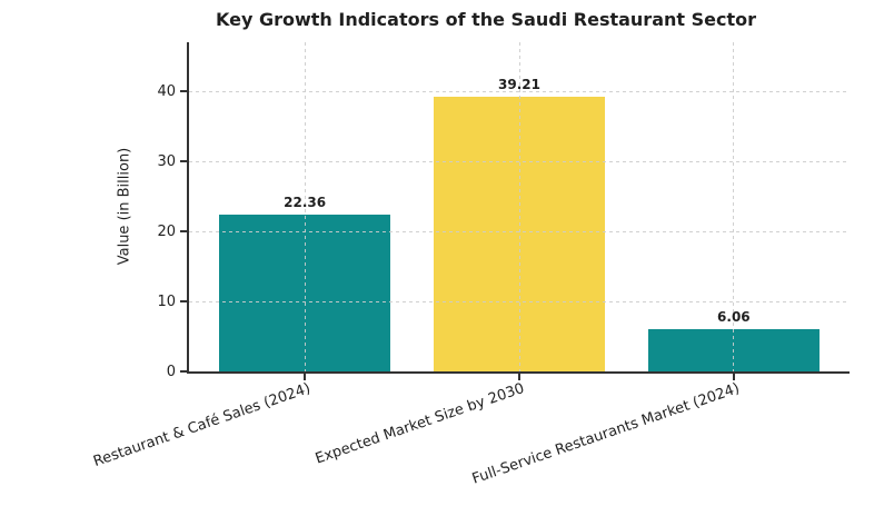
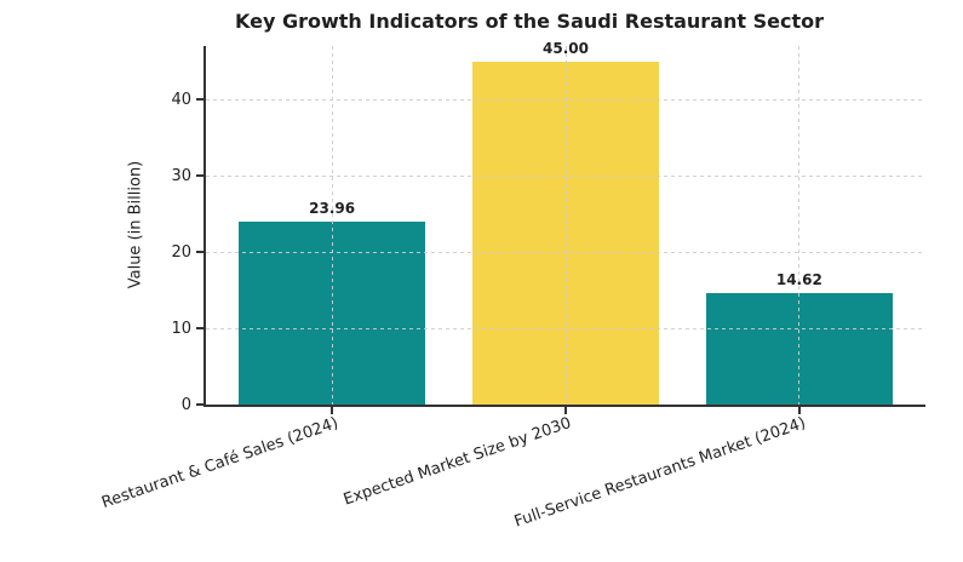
Restaurant & Café Sales (2024): 22.36 -> 23.96
Expected Market Size by 2030: 39.21 -> 45.00
Full-Service Restaurants Market (2024): 6.06 -> 14.62
